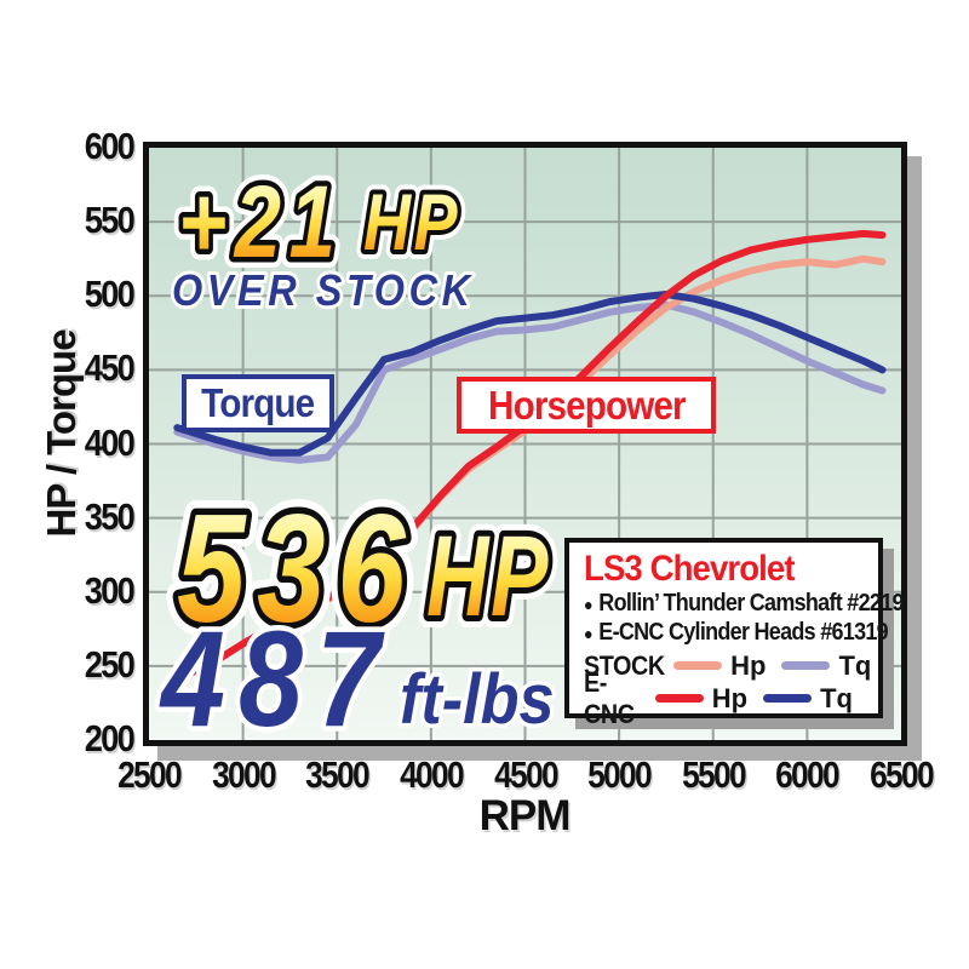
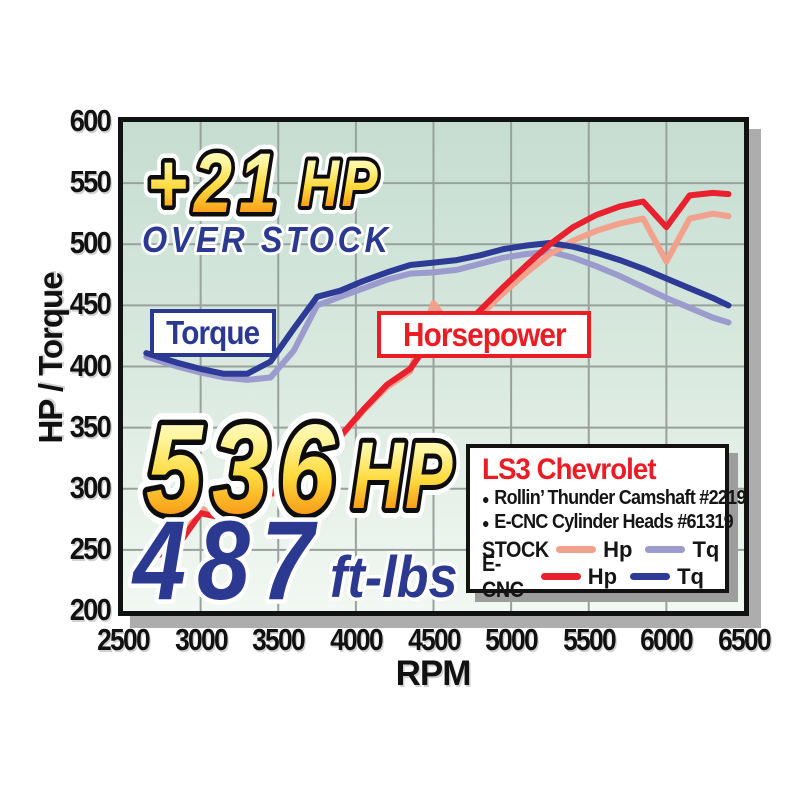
STOCK Hp/3000: 265 -> 284
E-CNC Hp/3000: 265 -> 280
STOCK Hp/4500: 409 -> 452
E-CNC Hp/4500: 412 -> 425
STOCK Hp/6000: 523 -> 486
E-CNC Hp/6000: 538 -> 514
